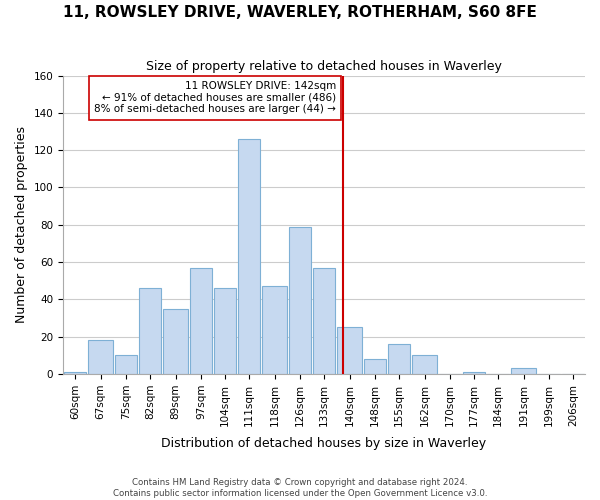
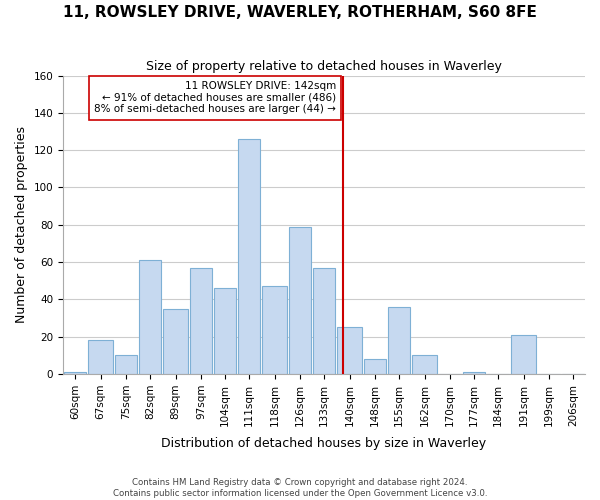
82sqm: 46 -> 61
155sqm: 16 -> 36
191sqm: 3 -> 21
